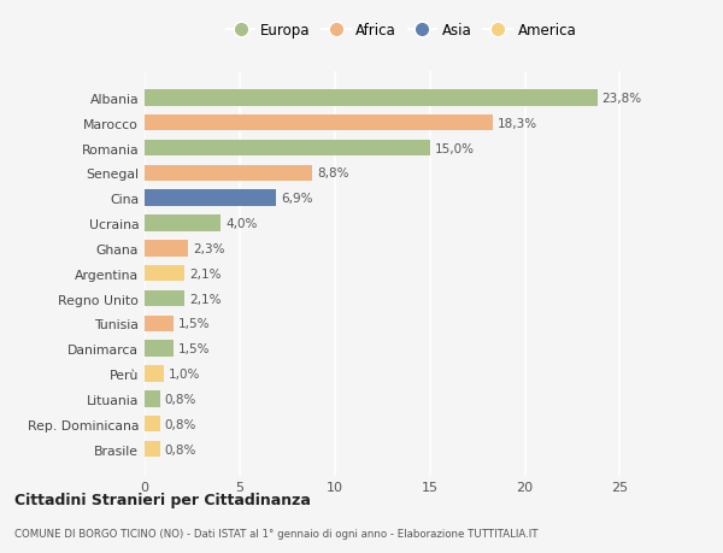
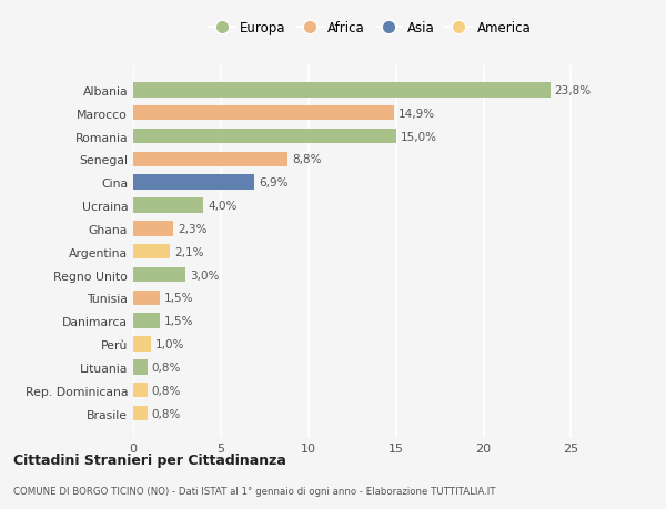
Marocco: 18,3% -> 14,9%
Regno Unito: 2,1% -> 3,0%
